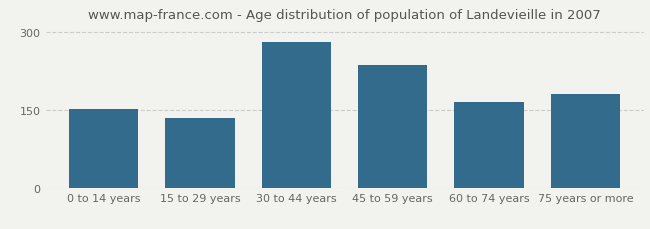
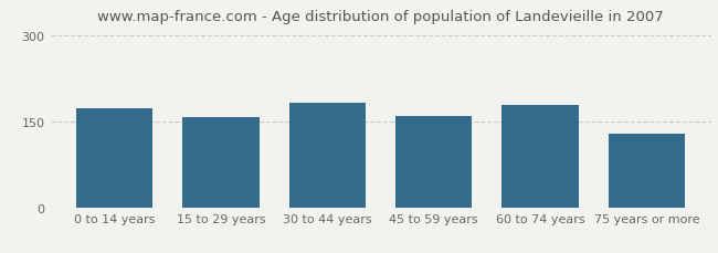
0 to 14 years: 152 -> 172
15 to 29 years: 134 -> 157
30 to 44 years: 280 -> 183
45 to 59 years: 236 -> 160
60 to 74 years: 164 -> 179
75 years or more: 180 -> 128
